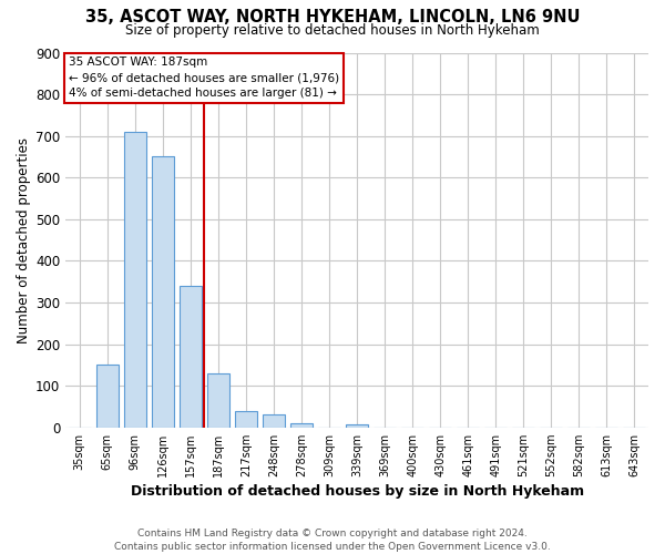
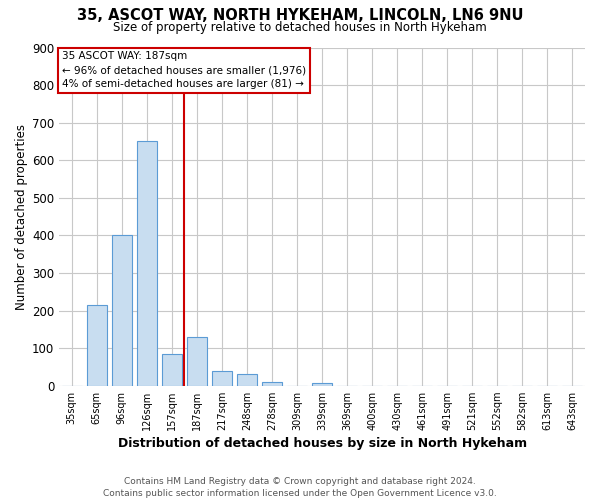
65sqm: 150 -> 215
96sqm: 710 -> 400
157sqm: 340 -> 85
